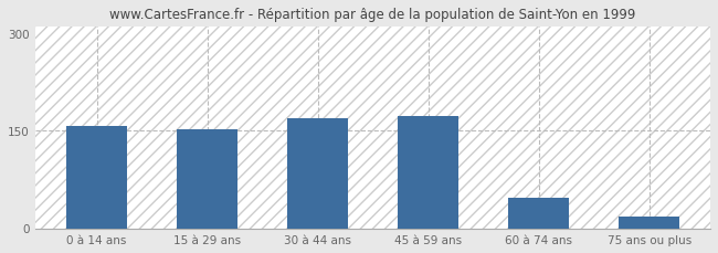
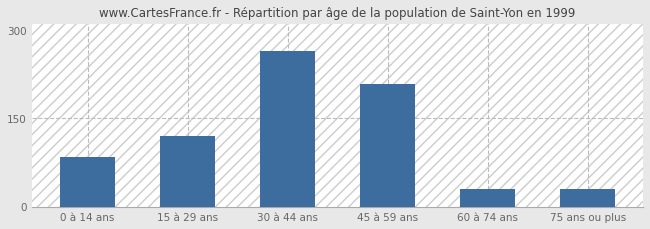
0 à 14 ans: 157 -> 84
15 à 29 ans: 153 -> 120
30 à 44 ans: 170 -> 264
45 à 59 ans: 172 -> 208
60 à 74 ans: 47 -> 30
75 ans ou plus: 18 -> 30
